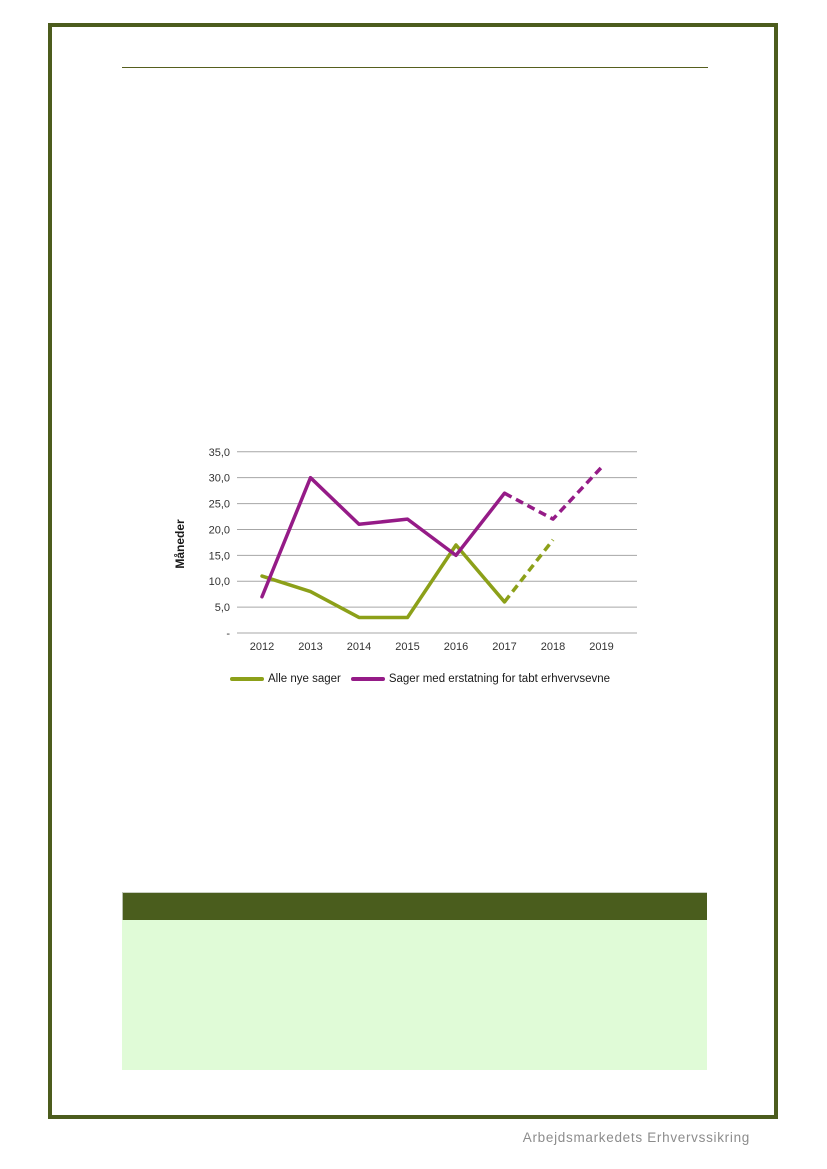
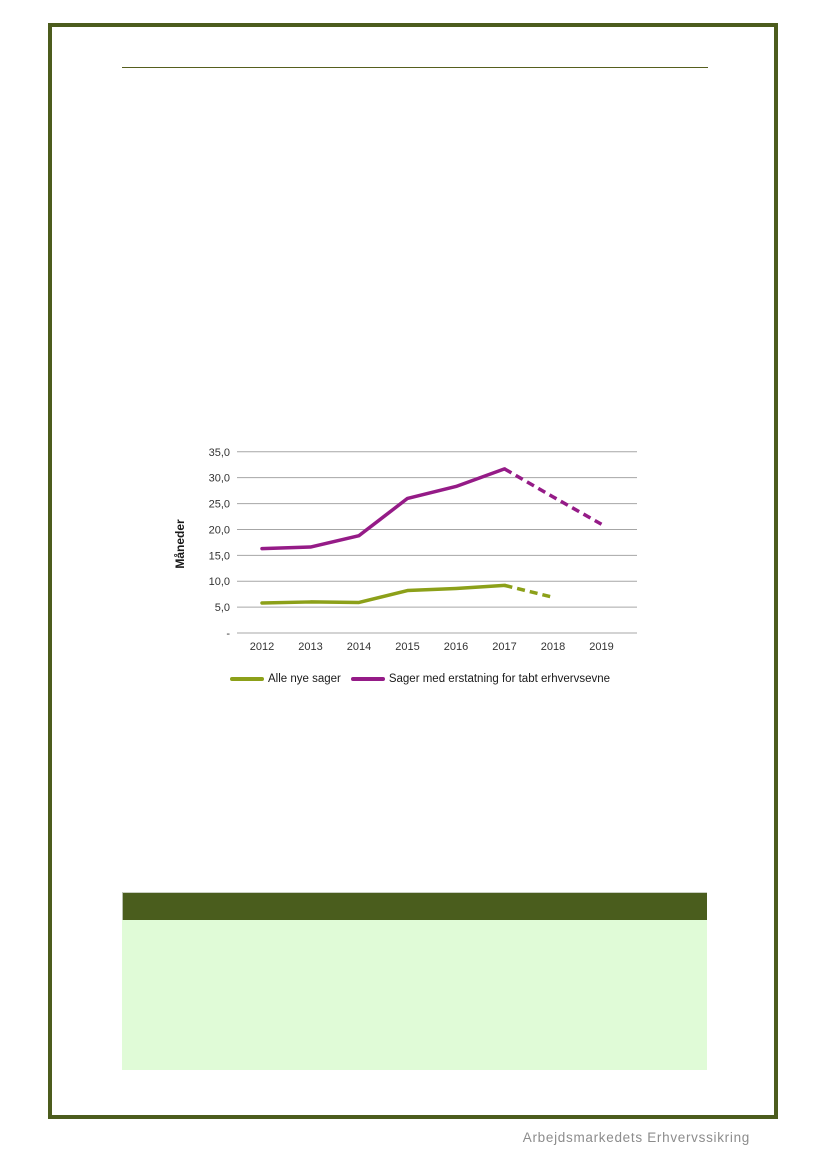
Alle nye sager/2012: 11 -> 6
Sager med erstatning for tabt erhvervsevne/2012: 7 -> 16
Alle nye sager/2013: 8 -> 6
Sager med erstatning for tabt erhvervsevne/2013: 30 -> 17
Alle nye sager/2014: 3 -> 6
Sager med erstatning for tabt erhvervsevne/2014: 21 -> 19
Alle nye sager/2015: 3 -> 8
Sager med erstatning for tabt erhvervsevne/2015: 22 -> 26
Alle nye sager/2016: 17 -> 9
Sager med erstatning for tabt erhvervsevne/2016: 15 -> 28
Alle nye sager/2017: 6 -> 9
Sager med erstatning for tabt erhvervsevne/2017: 27 -> 32
Alle nye sager/2018: 18 -> 7
Sager med erstatning for tabt erhvervsevne/2018: 22 -> 26
Sager med erstatning for tabt erhvervsevne/2019: 32 -> 21
